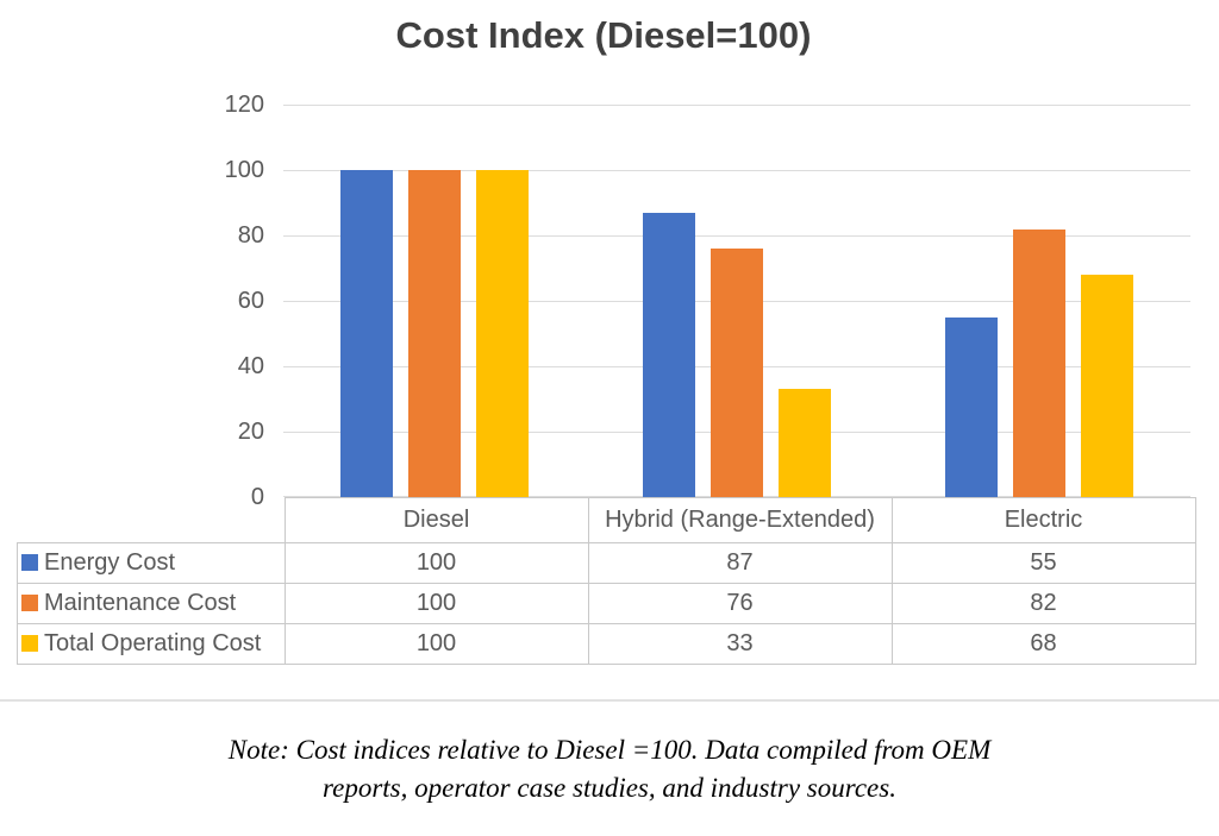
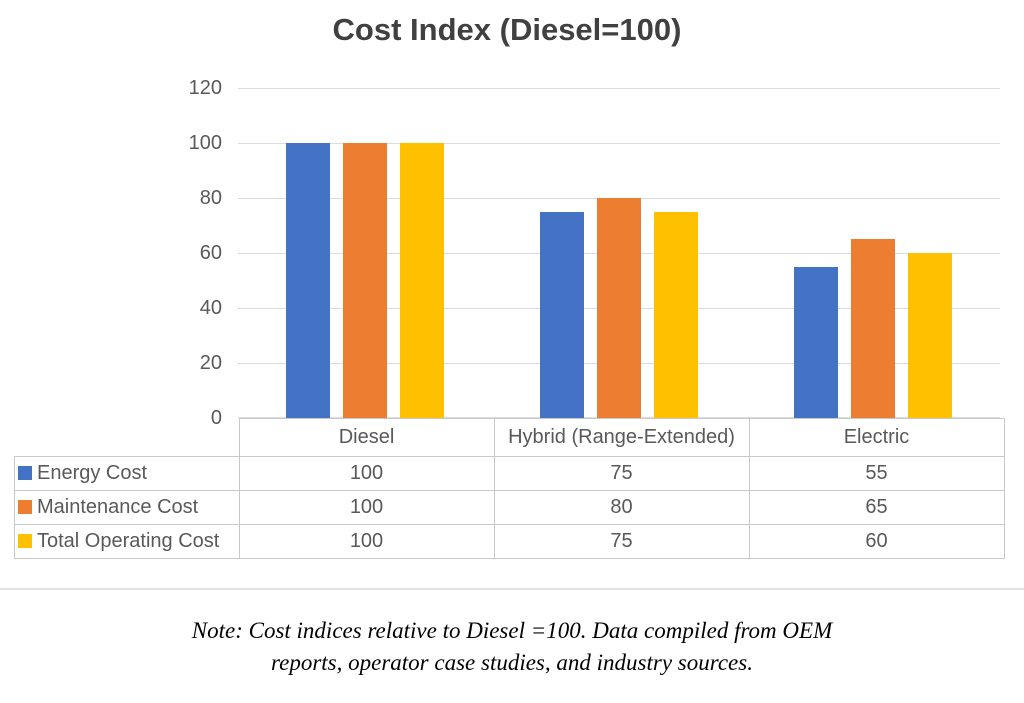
Energy Cost/Hybrid (Range-Extended): 87 -> 75
Maintenance Cost/Hybrid (Range-Extended): 76 -> 80
Total Operating Cost/Hybrid (Range-Extended): 33 -> 75
Maintenance Cost/Electric: 82 -> 65
Total Operating Cost/Electric: 68 -> 60
